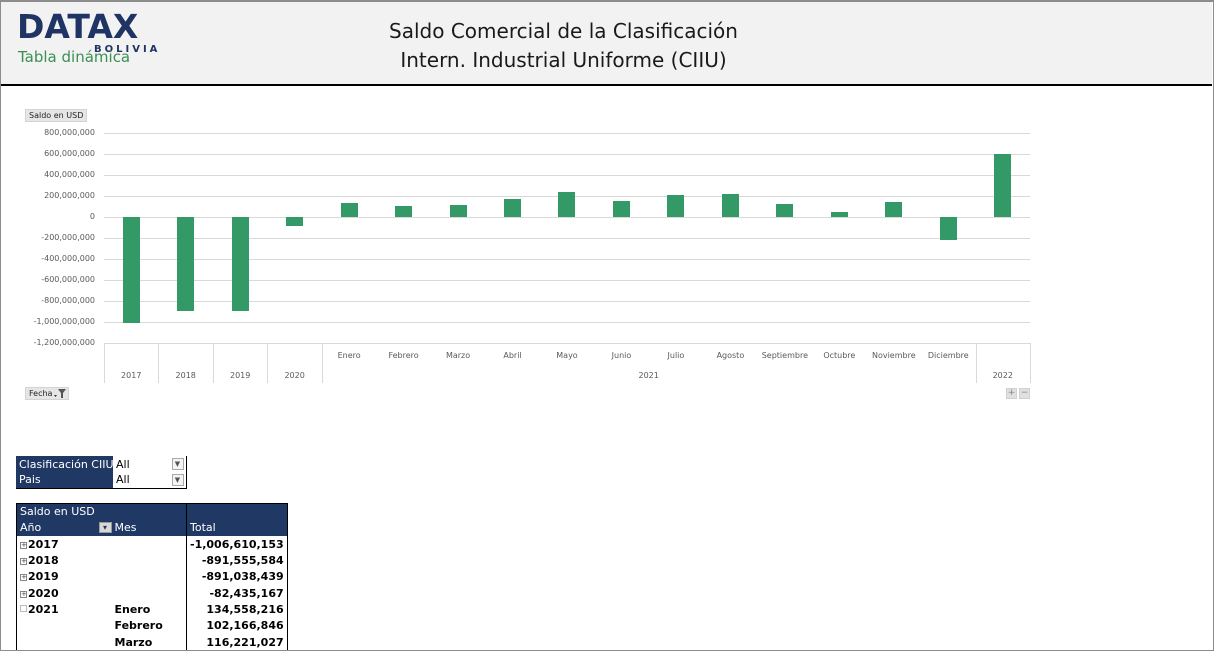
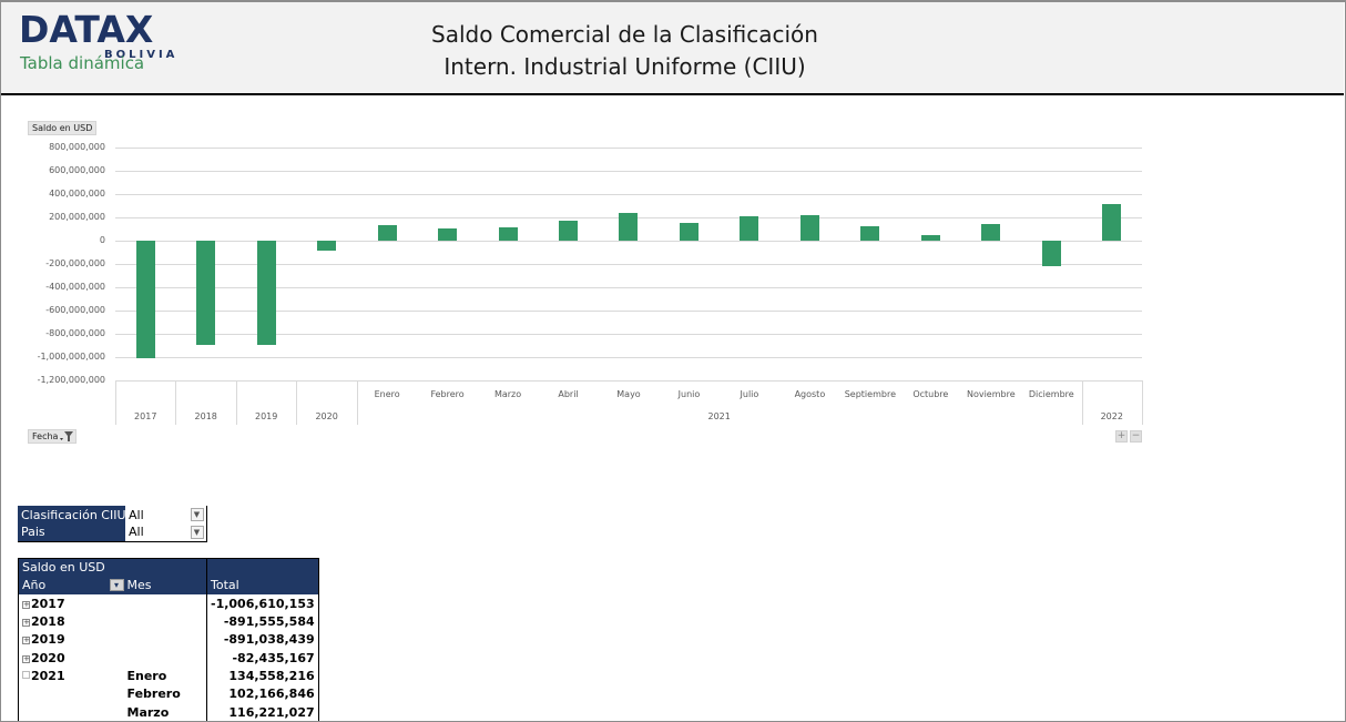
2022: 600000000 -> 310000000
